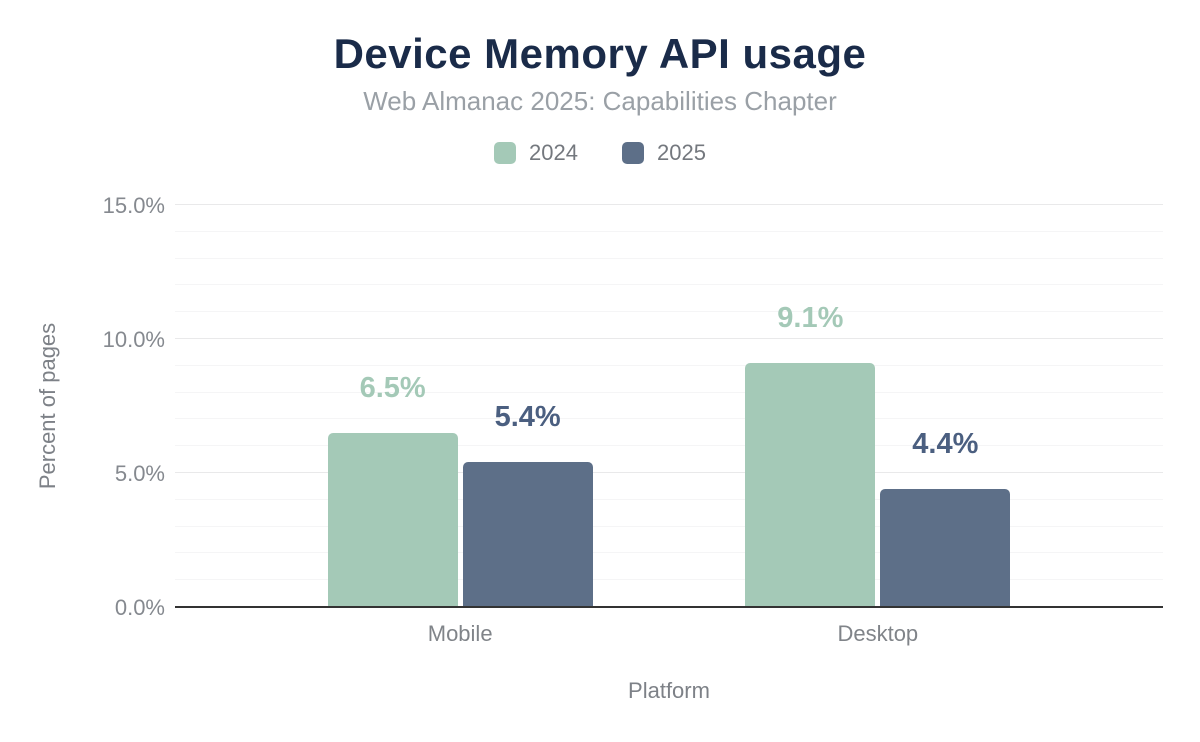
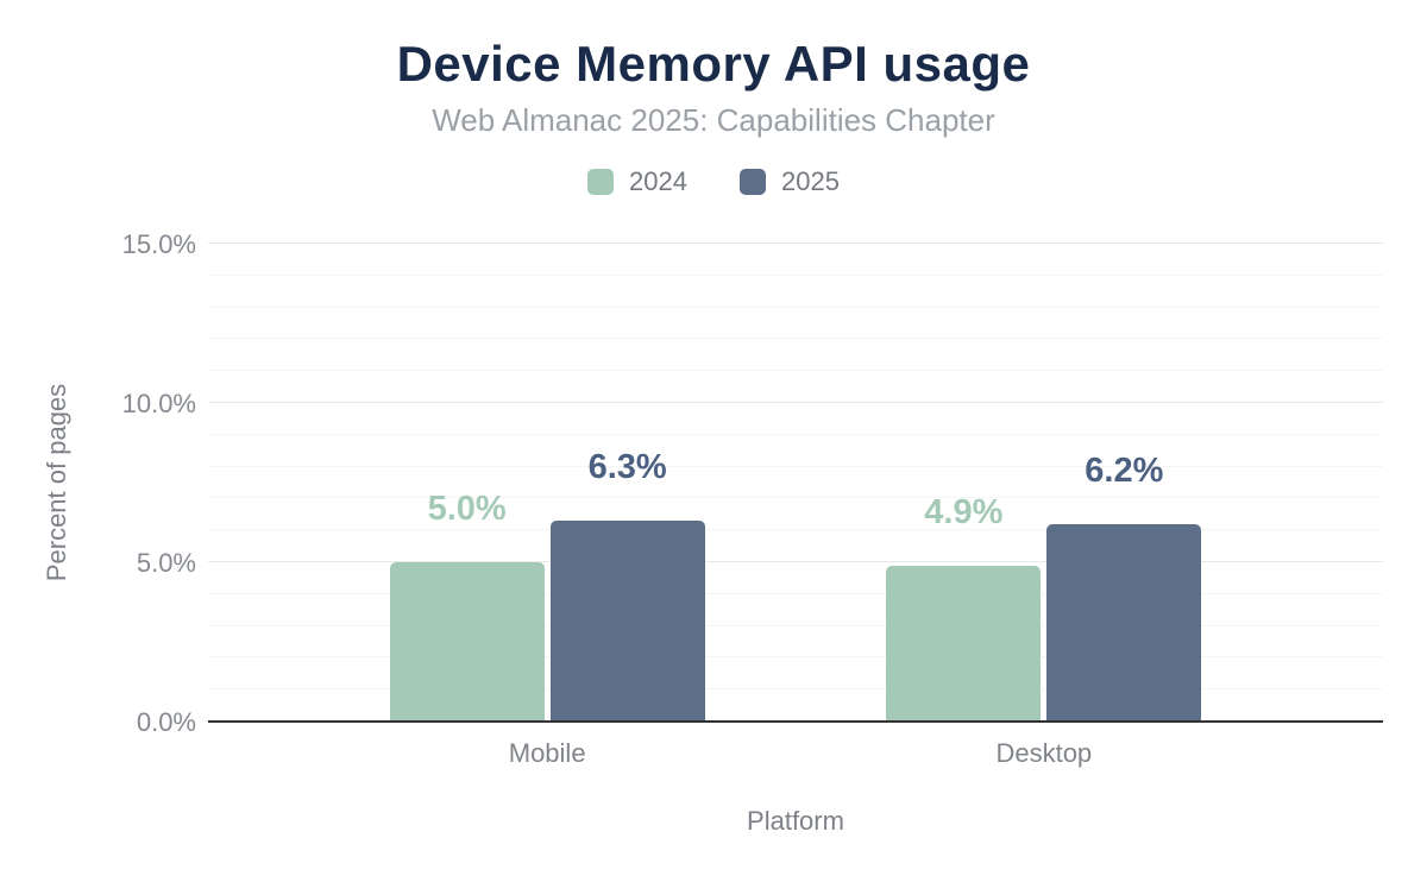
2024/Mobile: 6.5% -> 5.0%
2025/Mobile: 5.4% -> 6.3%
2024/Desktop: 9.1% -> 4.9%
2025/Desktop: 4.4% -> 6.2%
